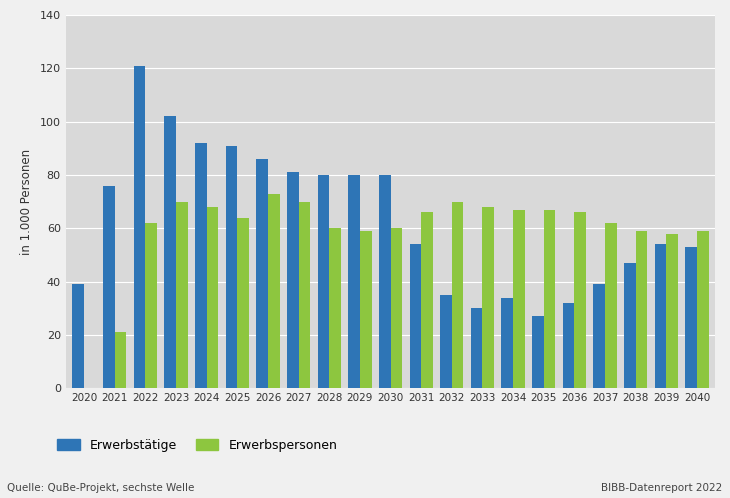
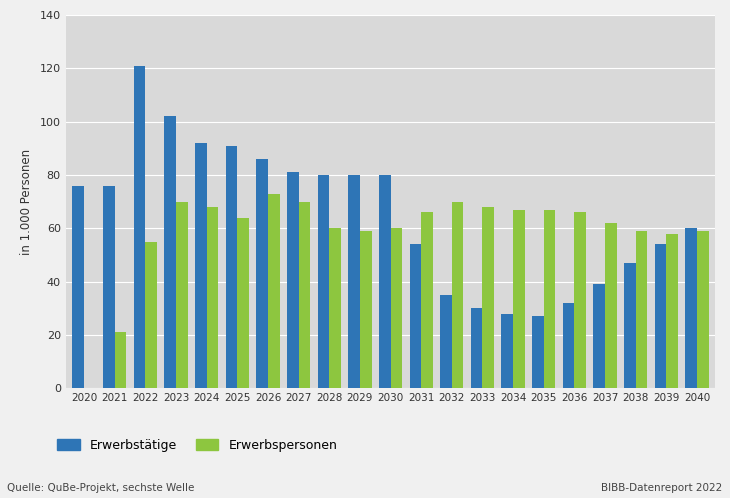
Erwerbstätige/2020: 39 -> 76
Erwerbspersonen/2022: 62 -> 55
Erwerbstätige/2034: 34 -> 28
Erwerbstätige/2040: 53 -> 60
